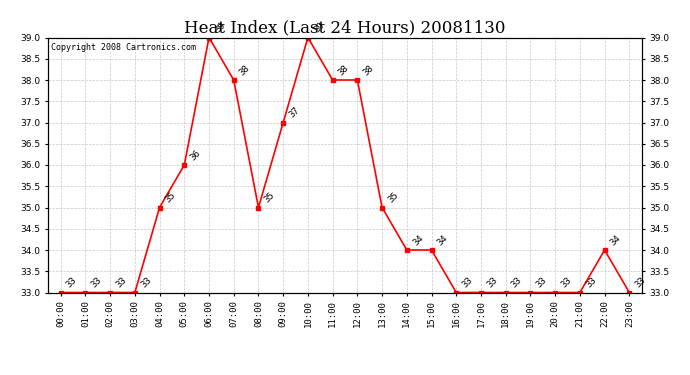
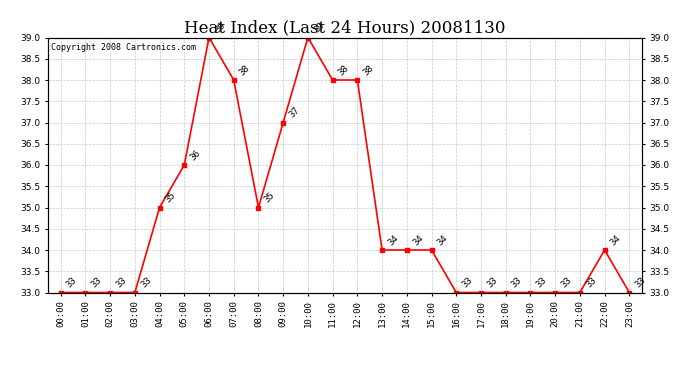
13:00: 35 -> 34
